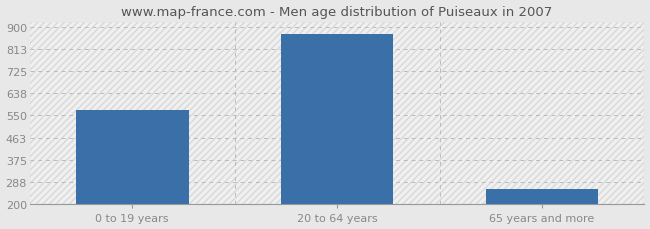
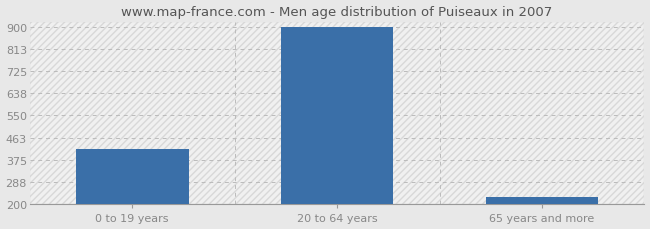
0 to 19 years: 570 -> 420
20 to 64 years: 870 -> 900
65 years and more: 260 -> 230
